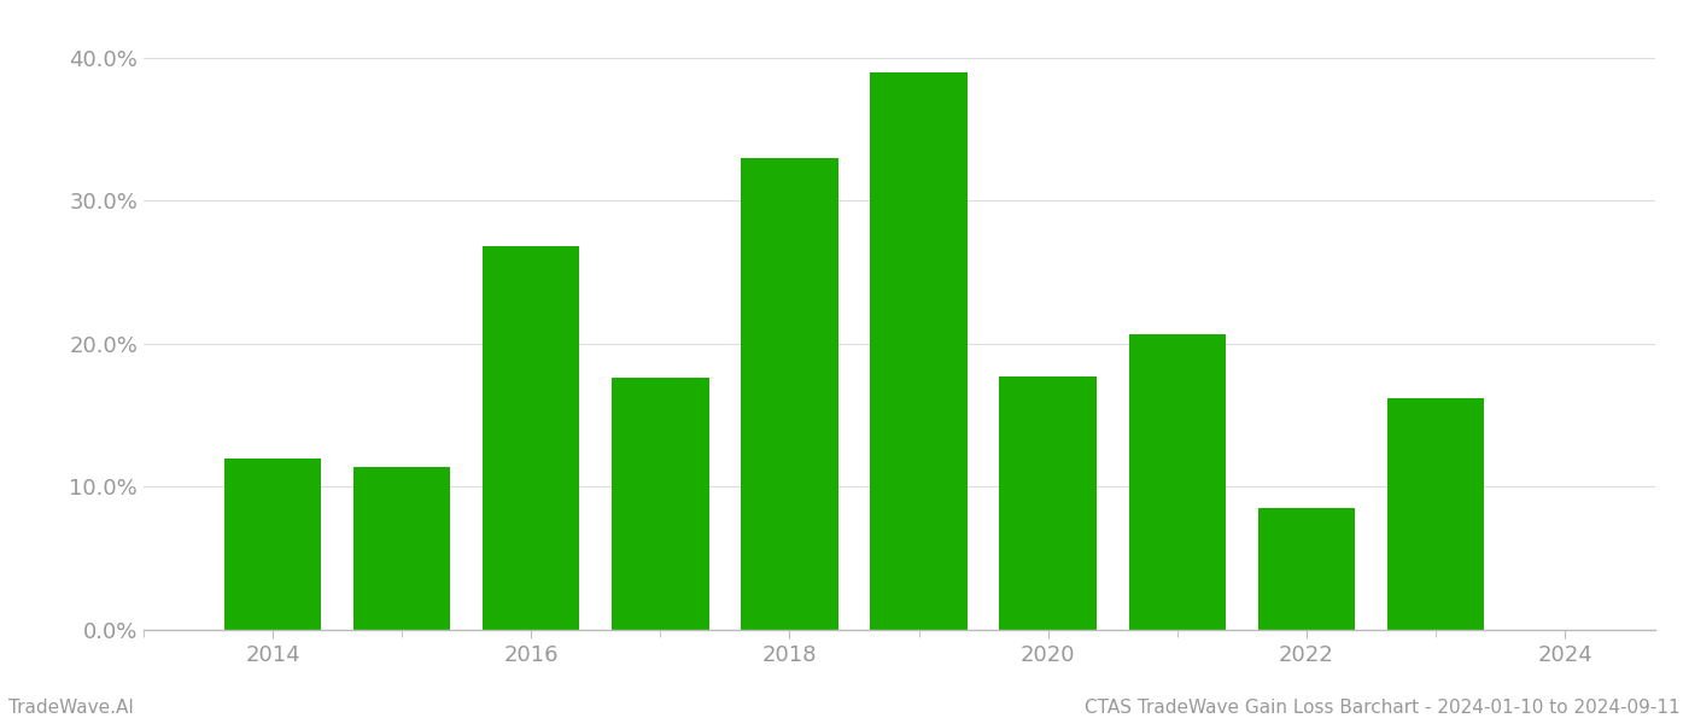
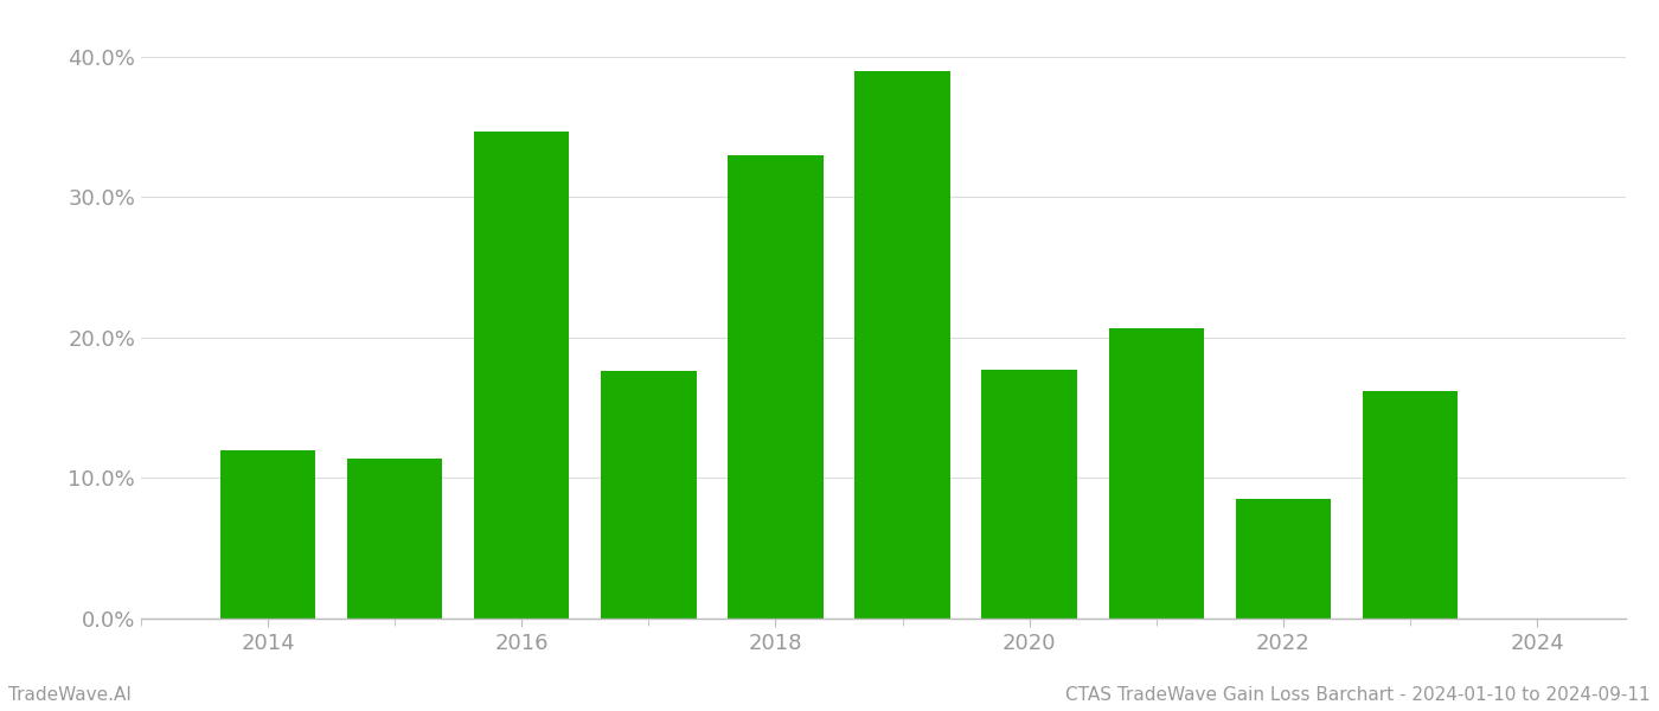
2016: 26.8% -> 34.7%
